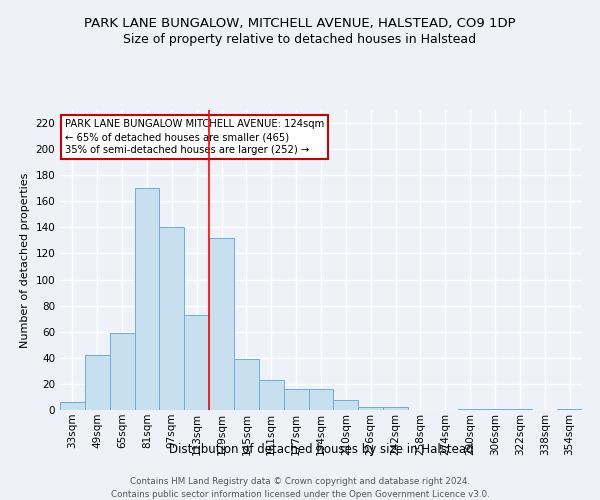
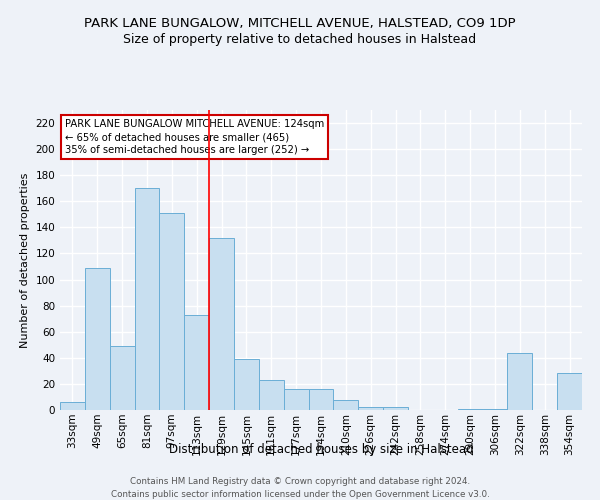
49sqm: 42 -> 109
65sqm: 59 -> 49
97sqm: 140 -> 151
322sqm: 1 -> 44
354sqm: 1 -> 28
